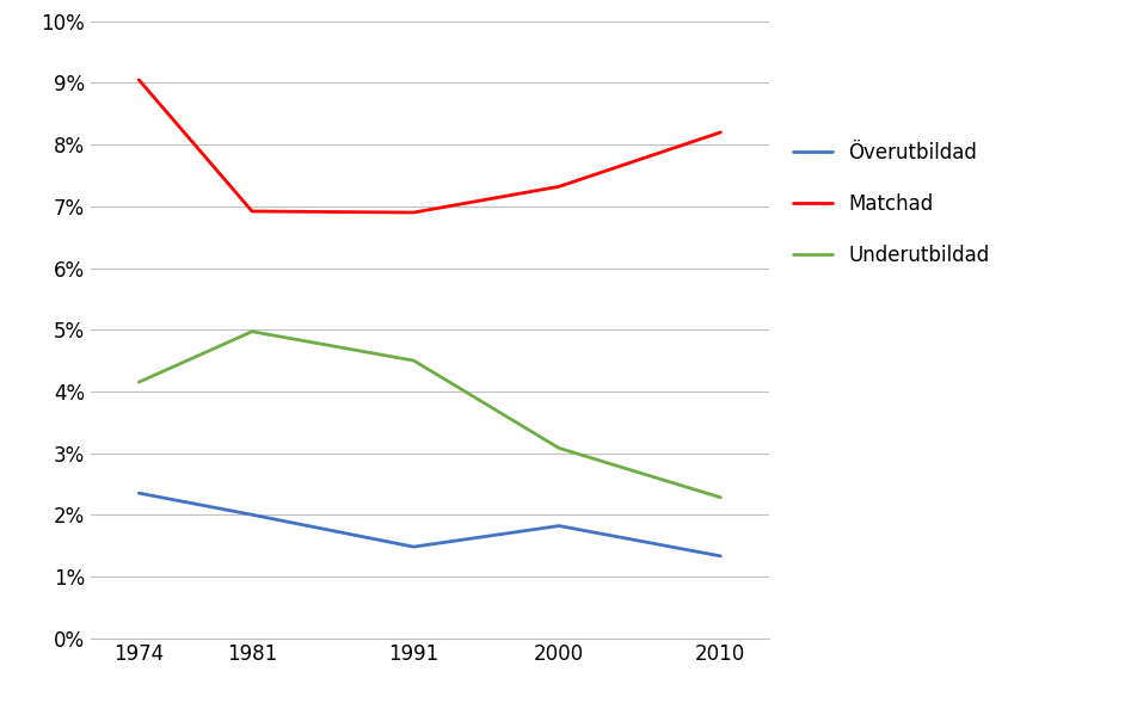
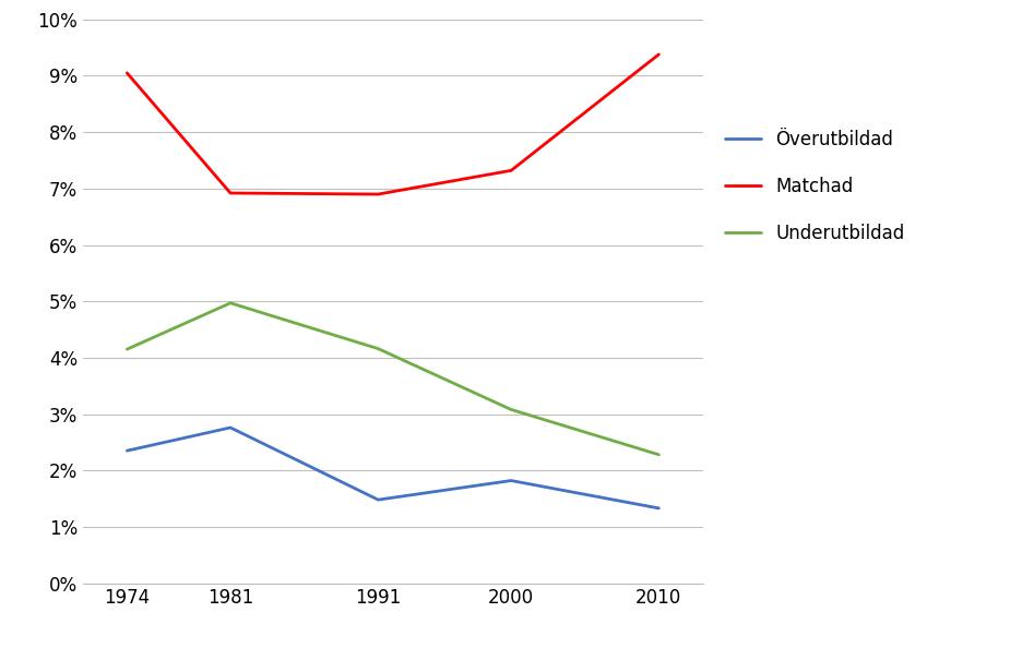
Överutbildad/1981: 2.00% -> 2.76%
Underutbildad/1991: 4.50% -> 4.16%
Matchad/2010: 8.20% -> 9.38%
